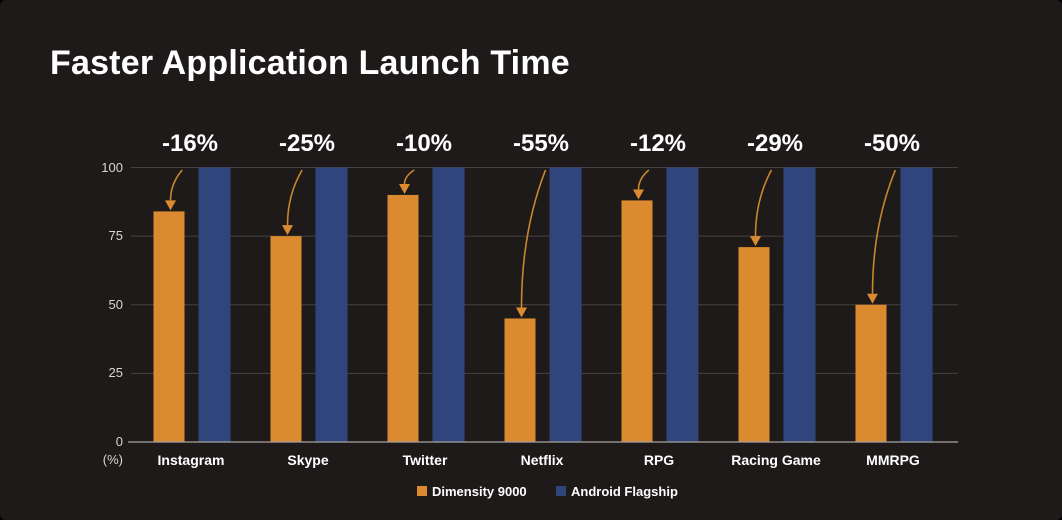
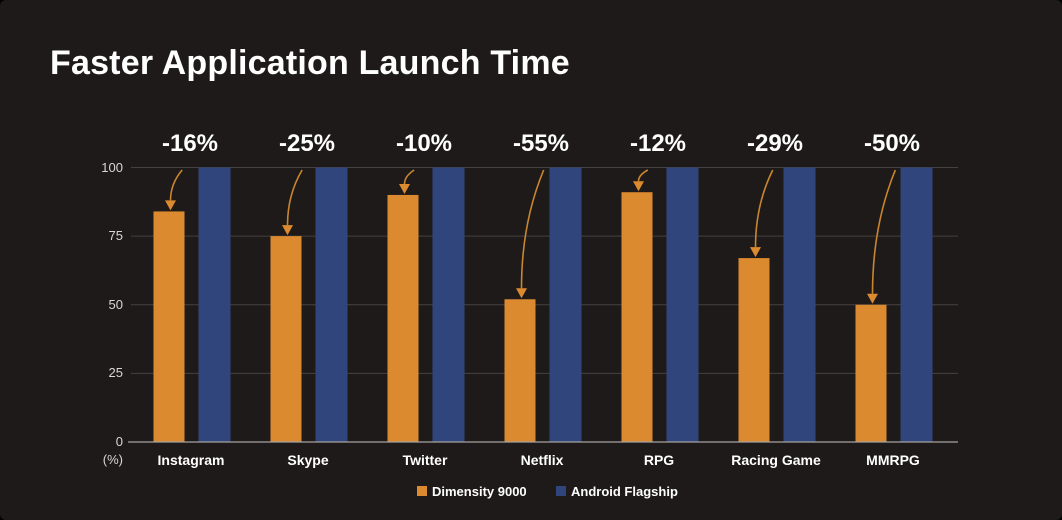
Dimensity 9000/Netflix: 45 -> 52
Dimensity 9000/RPG: 88 -> 91
Dimensity 9000/Racing Game: 71 -> 67
